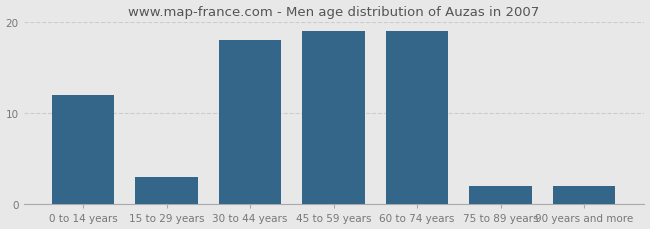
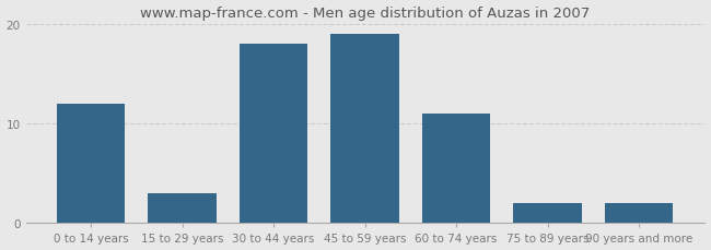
60 to 74 years: 19 -> 11
